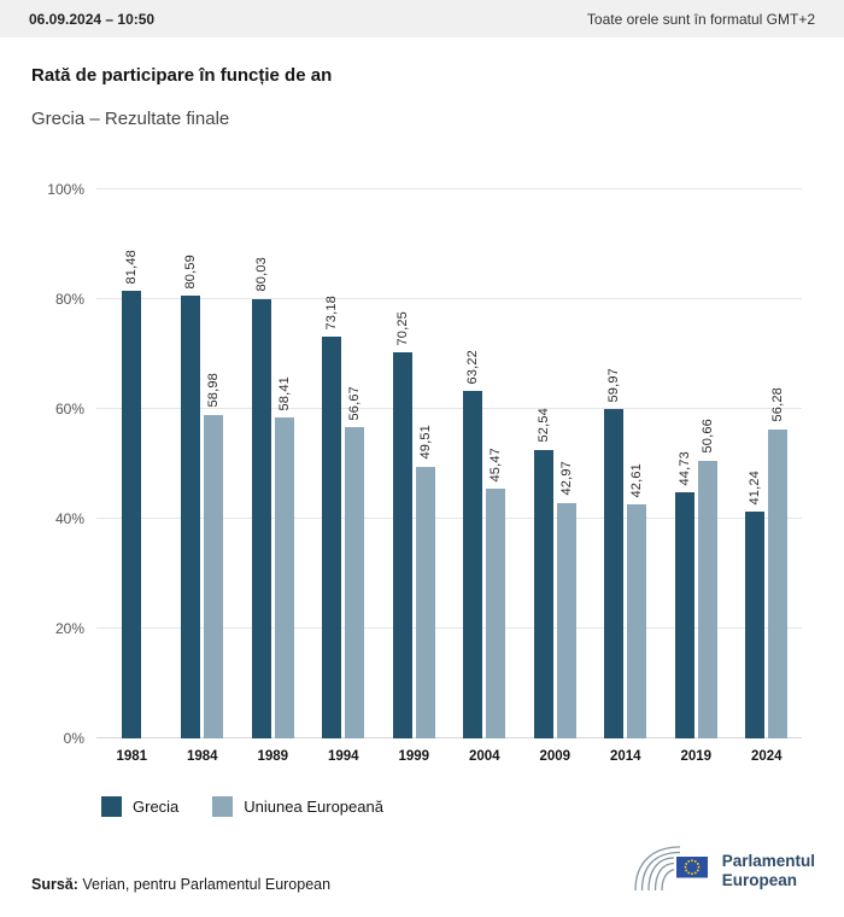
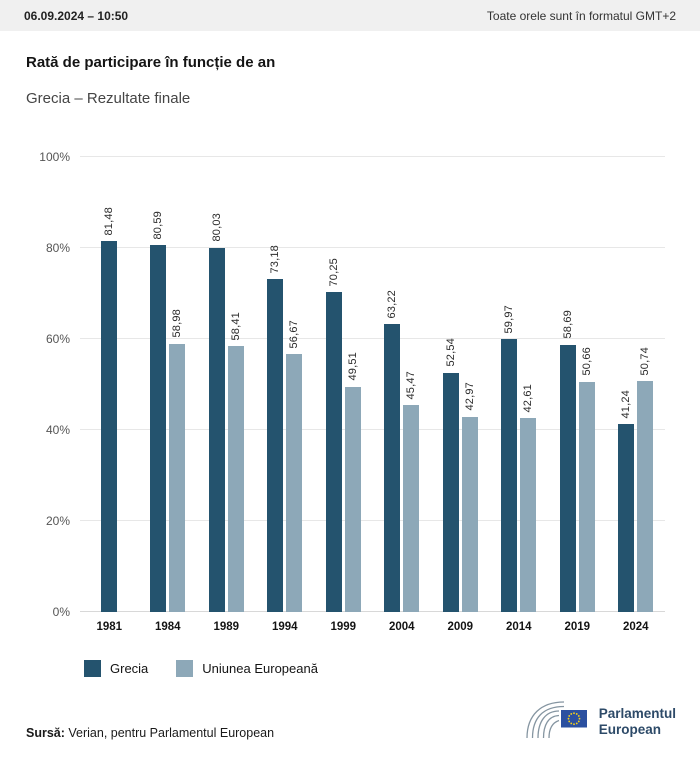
Grecia/2019: 44,73 -> 58,69
Uniunea Europeană/2024: 56,28 -> 50,74
